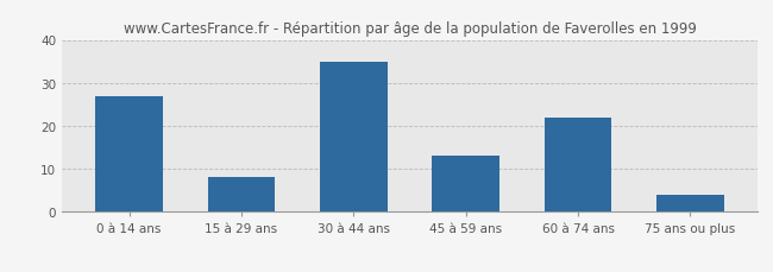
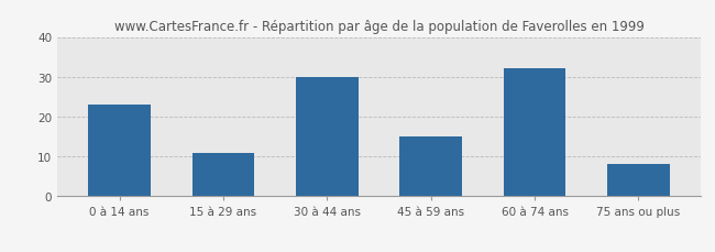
0 à 14 ans: 27 -> 23
15 à 29 ans: 8 -> 11
30 à 44 ans: 35 -> 30
45 à 59 ans: 13 -> 15
60 à 74 ans: 22 -> 32
75 ans ou plus: 4 -> 8
